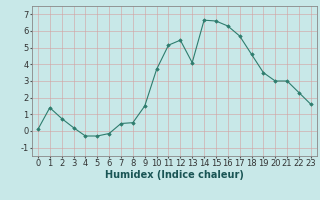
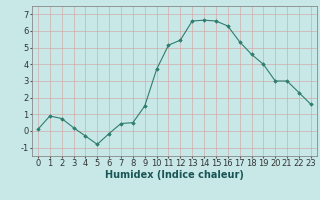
1: 1.4 -> 0.9
5: -0.3 -> -0.8
13: 4.1 -> 6.6
17: 5.7 -> 5.3
19: 3.5 -> 4.0
